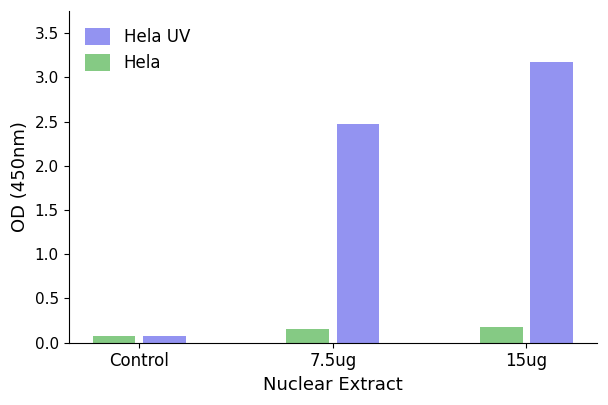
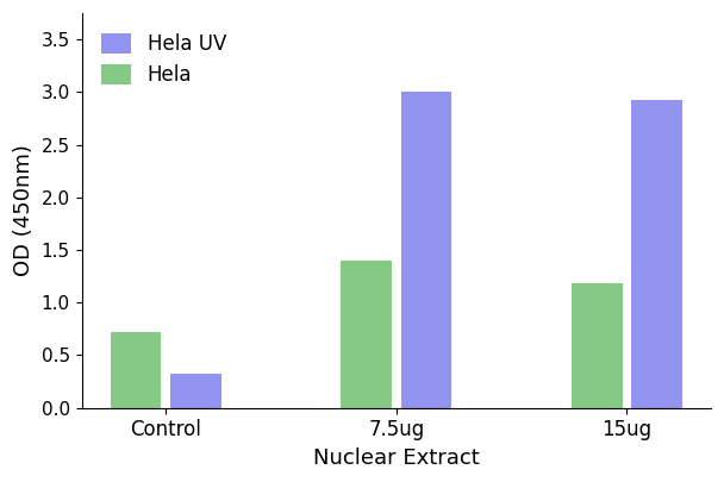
Hela/Control: 0.08 -> 0.72
Hela UV/Control: 0.07 -> 0.32
Hela/7.5ug: 0.15 -> 1.40
Hela UV/7.5ug: 2.47 -> 3.00
Hela/15ug: 0.18 -> 1.18
Hela UV/15ug: 3.17 -> 2.92
